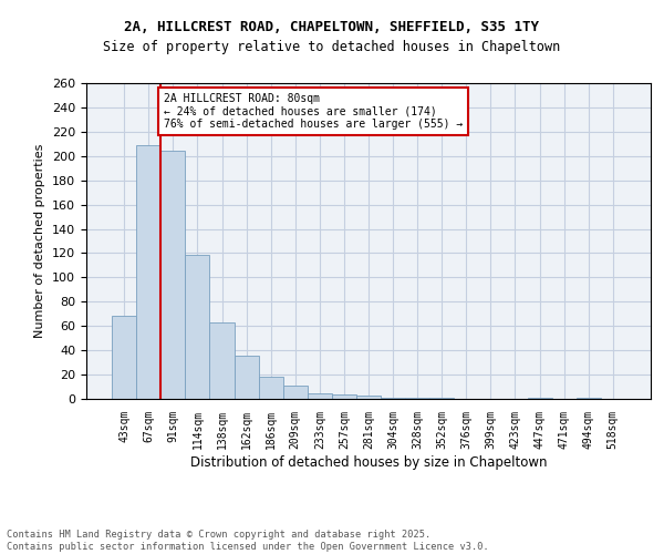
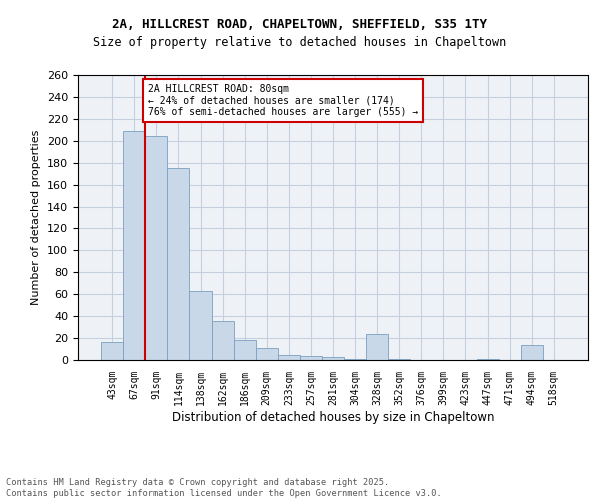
43sqm: 68 -> 16
114sqm: 119 -> 175
328sqm: 1 -> 24
494sqm: 1 -> 14
